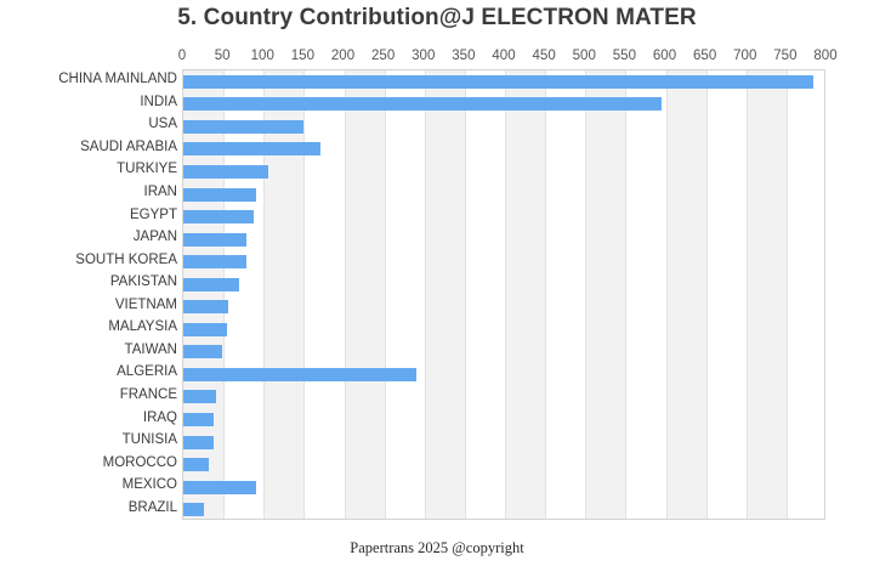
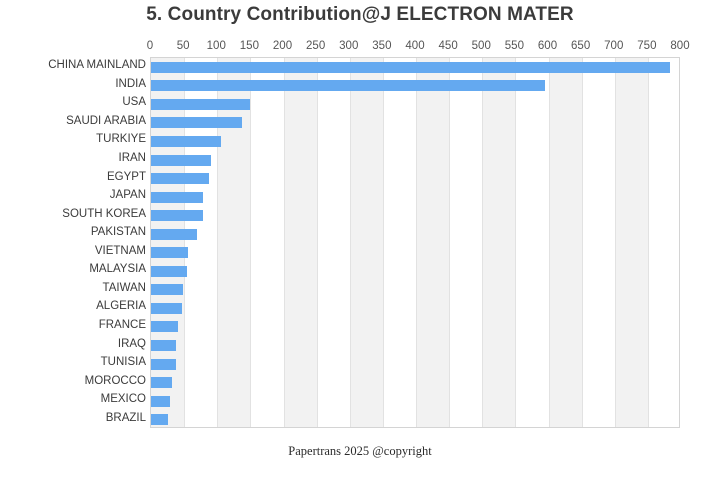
SAUDI ARABIA: 170 -> 140
ALGERIA: 290 -> 50
MEXICO: 90 -> 30
